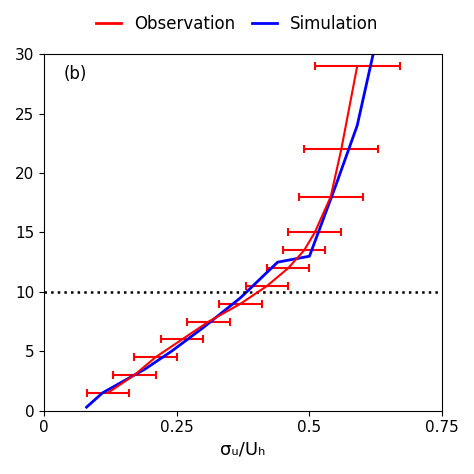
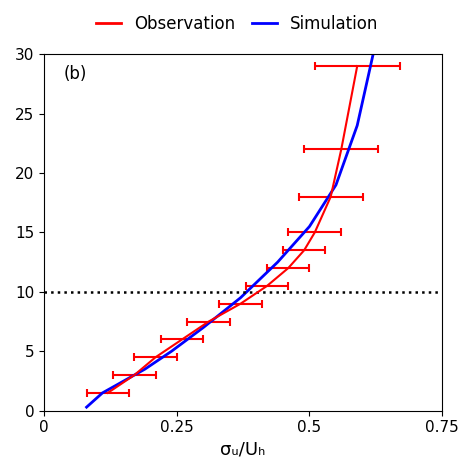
Simulation/0.5: 13.0 -> 15.5
